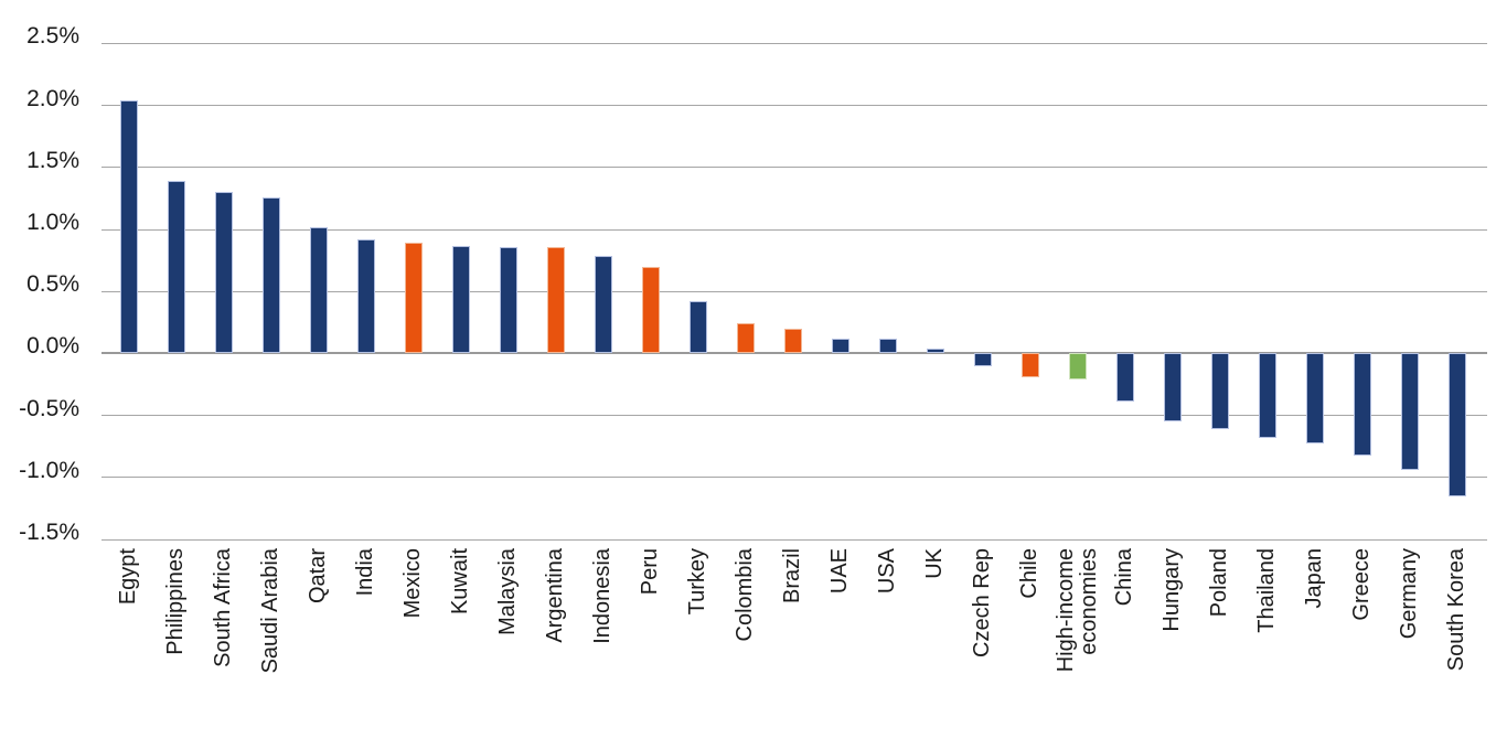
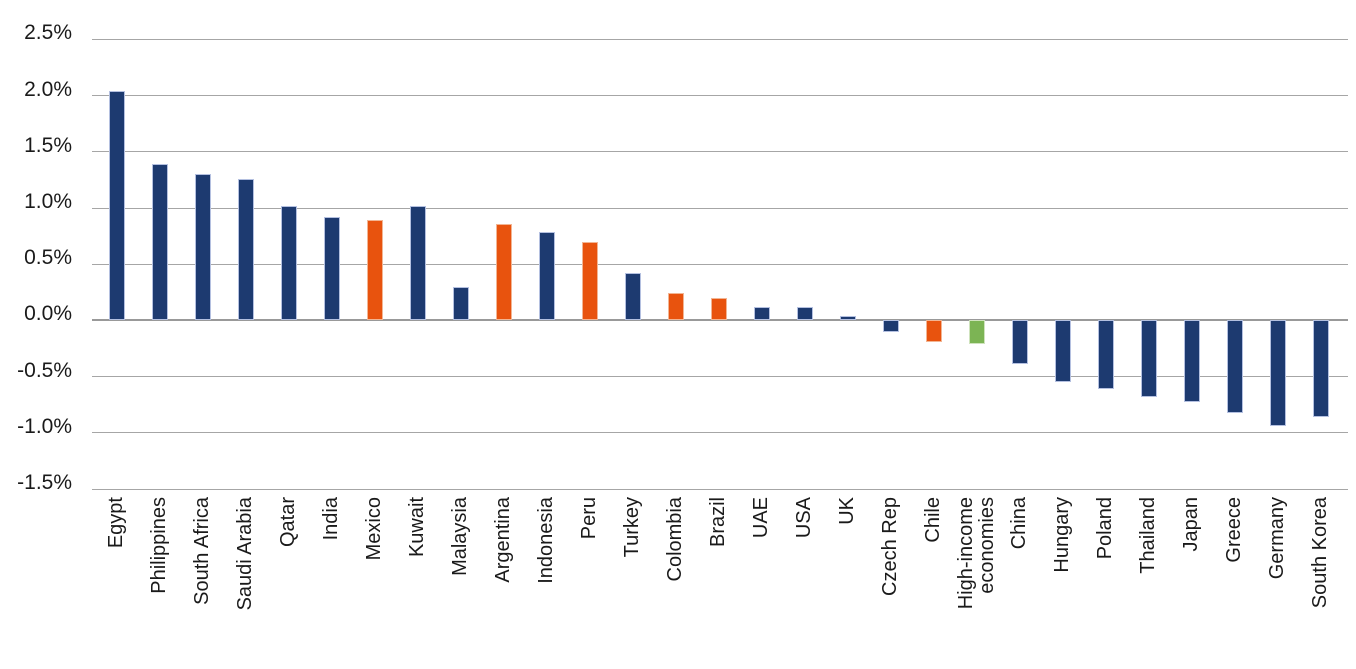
Kuwait: 0.87% -> 1.02%
Malaysia: 0.86% -> 0.30%
South Korea: -1.15% -> -0.86%
